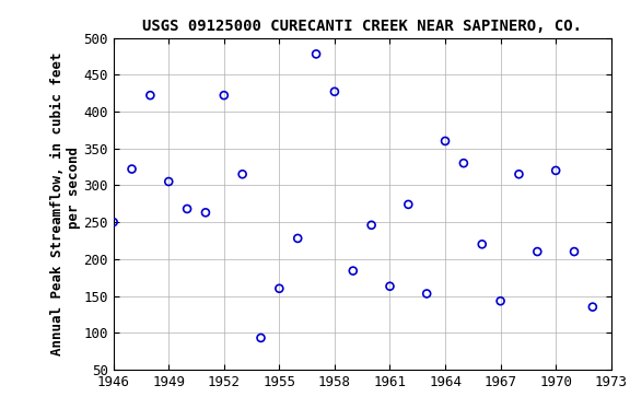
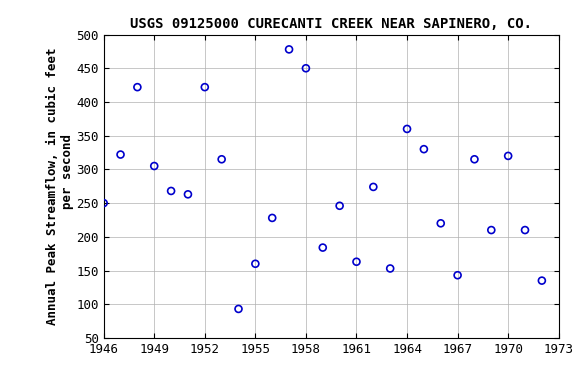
1958: 427 -> 450
